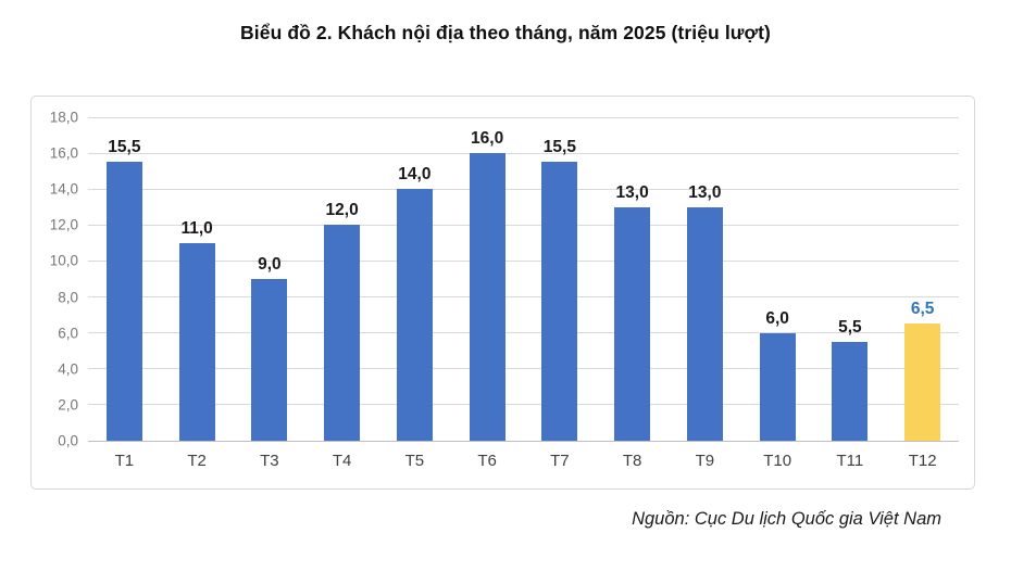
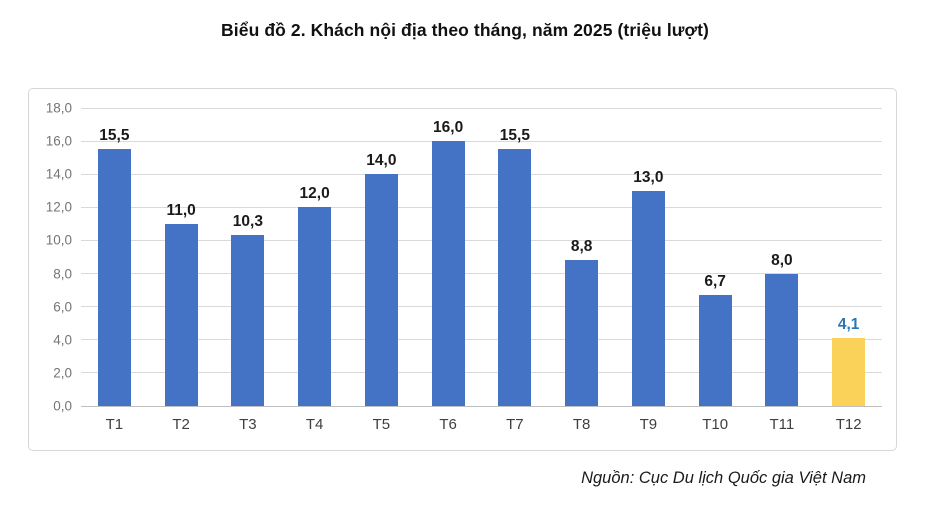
T3: 9,0 -> 10,3
T8: 13,0 -> 8,8
T10: 6,0 -> 6,7
T11: 5,5 -> 8,0
T12: 6,5 -> 4,1
